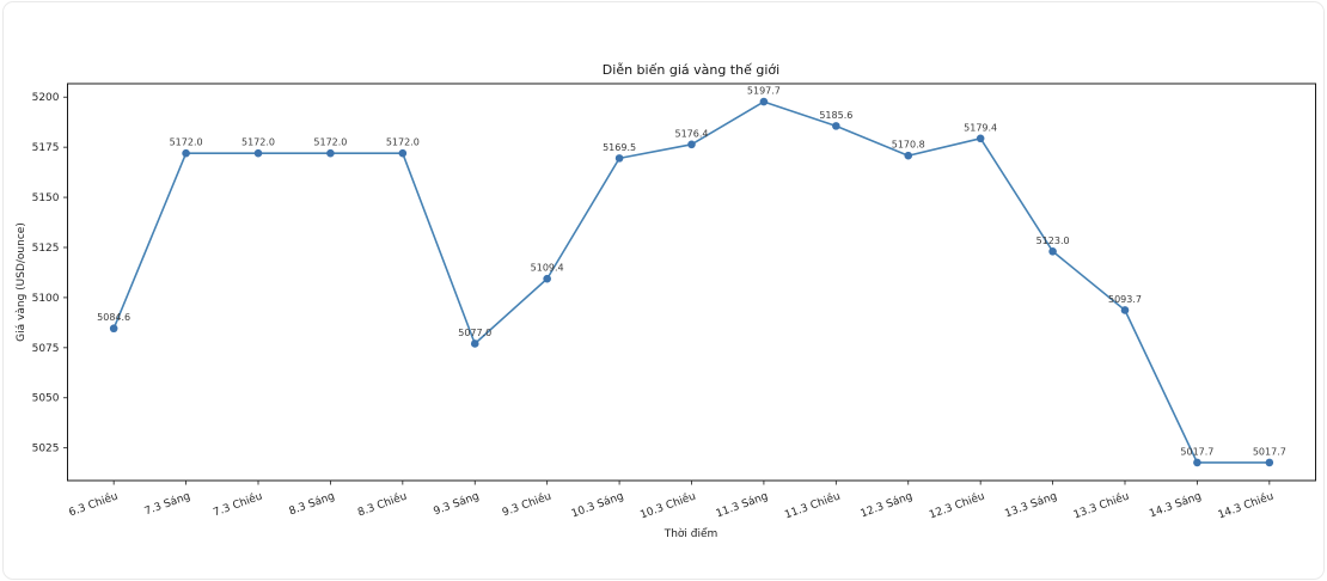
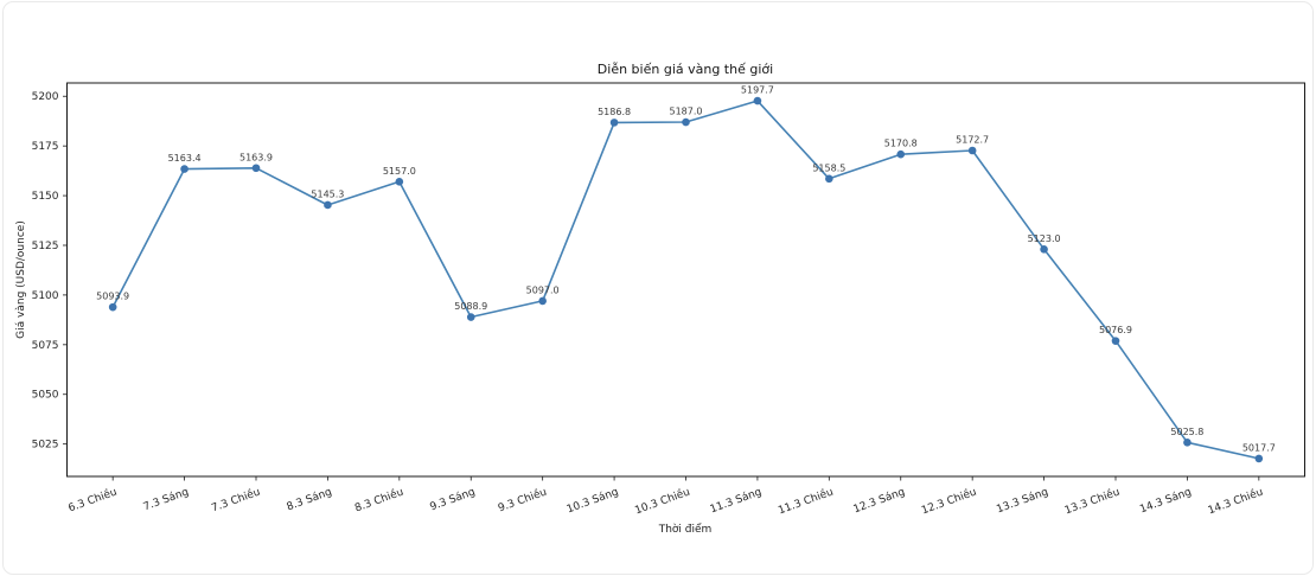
6.3 Chiều: 5084.6 -> 5093.9
7.3 Sáng: 5172.0 -> 5163.4
7.3 Chiều: 5172.0 -> 5163.9
8.3 Sáng: 5172.0 -> 5145.3
8.3 Chiều: 5172.0 -> 5157.0
9.3 Sáng: 5077.0 -> 5088.9
9.3 Chiều: 5109.4 -> 5097.0
10.3 Sáng: 5169.5 -> 5186.8
10.3 Chiều: 5176.4 -> 5187.0
11.3 Chiều: 5185.6 -> 5158.5
12.3 Chiều: 5179.4 -> 5172.7
13.3 Chiều: 5093.7 -> 5076.9
14.3 Sáng: 5017.7 -> 5025.8
